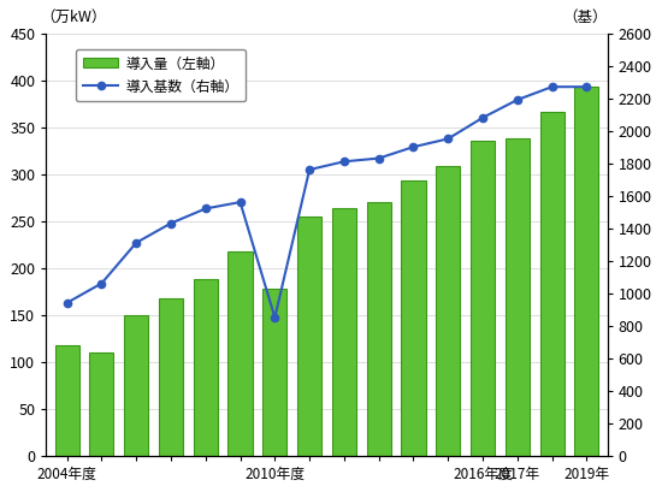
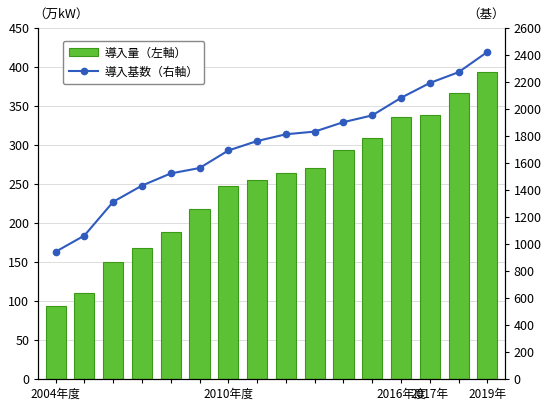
導入量（左軸）/2004年度: 118 -> 93
導入量（左軸）/2010年度: 178 -> 247
導入基数（右軸）/2010年度: 850 -> 1690
導入基数（右軸）/2019年: 2270 -> 2420
